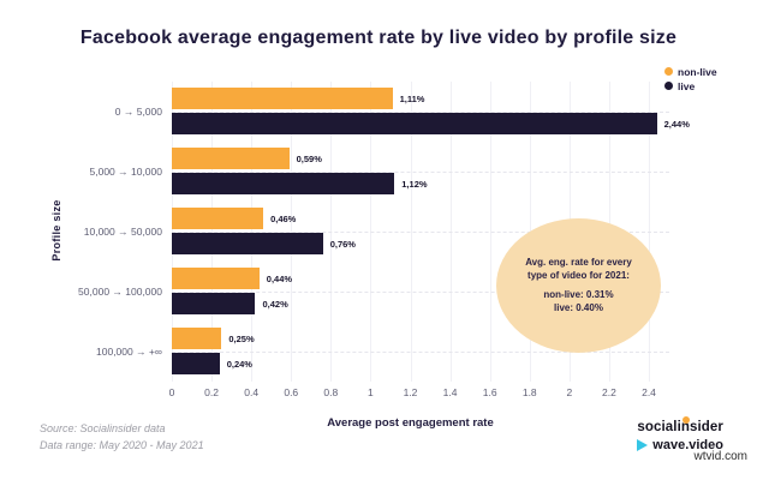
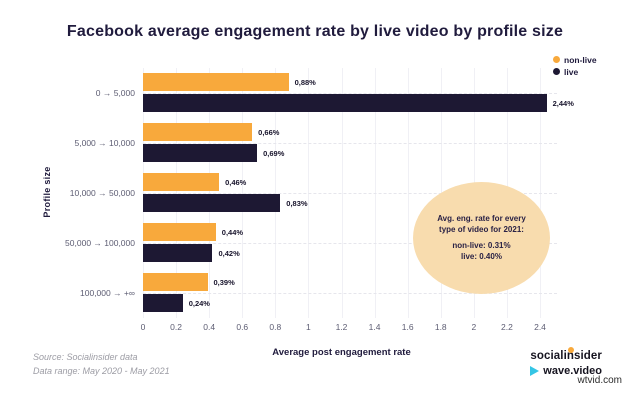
non-live/0 → 5,000: 1,11% -> 0,88%
non-live/5,000 → 10,000: 0,59% -> 0,66%
live/5,000 → 10,000: 1,12% -> 0,69%
live/10,000 → 50,000: 0,76% -> 0,83%
non-live/100,000 → +∞: 0,25% -> 0,39%
